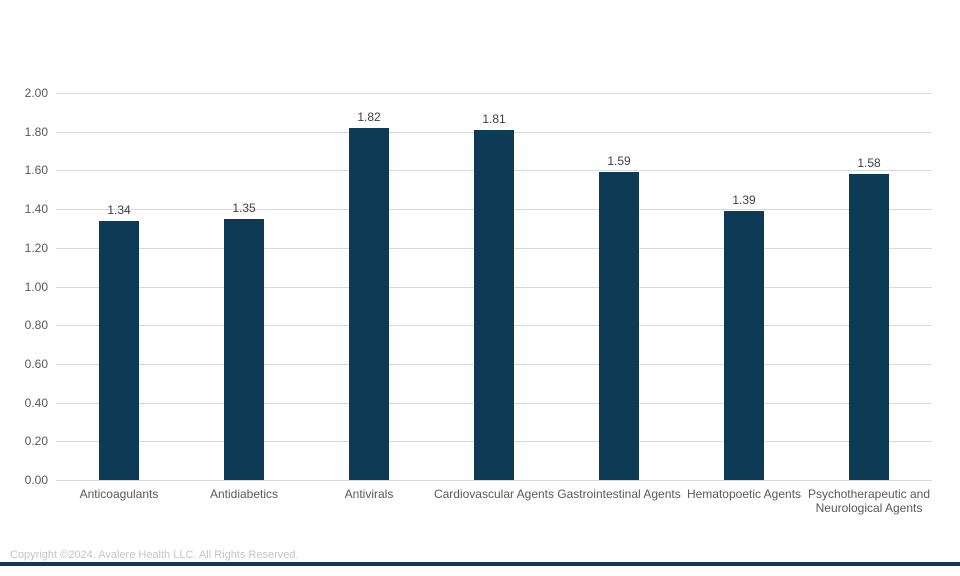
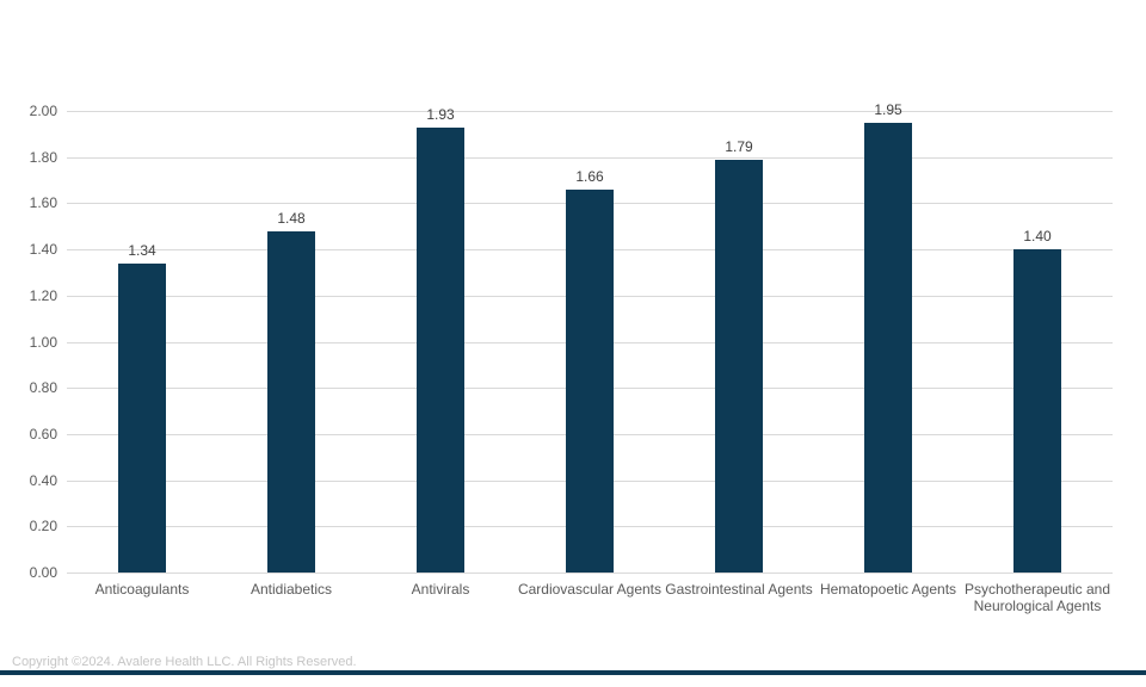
Antidiabetics: 1.35 -> 1.48
Antivirals: 1.82 -> 1.93
Cardiovascular Agents: 1.81 -> 1.66
Gastrointestinal Agents: 1.59 -> 1.79
Hematopoetic Agents: 1.39 -> 1.95
Psychotherapeutic and Neurological Agents: 1.58 -> 1.40
